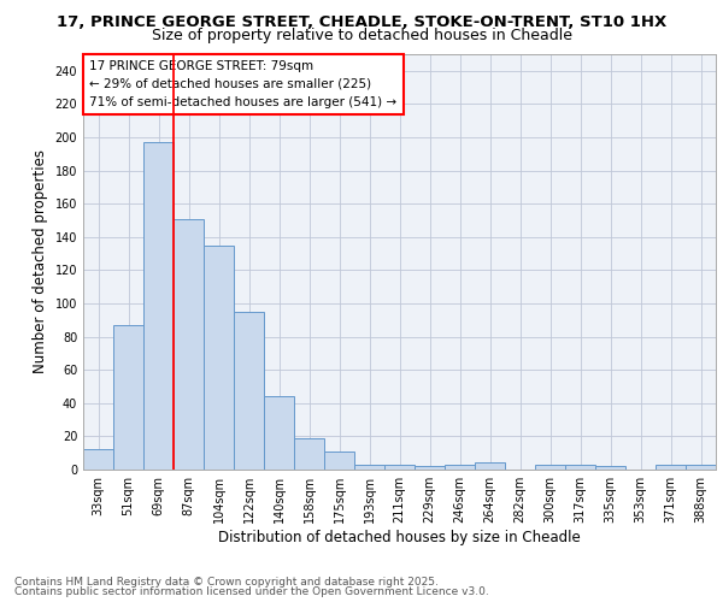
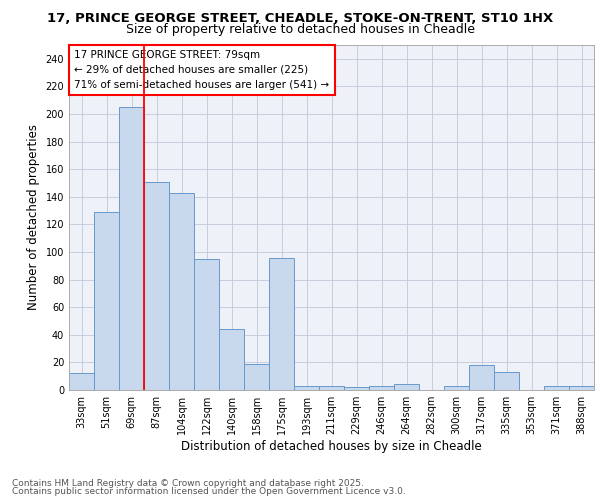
51sqm: 87 -> 129
69sqm: 197 -> 205
104sqm: 135 -> 143
175sqm: 11 -> 96
317sqm: 3 -> 18
335sqm: 2 -> 13
